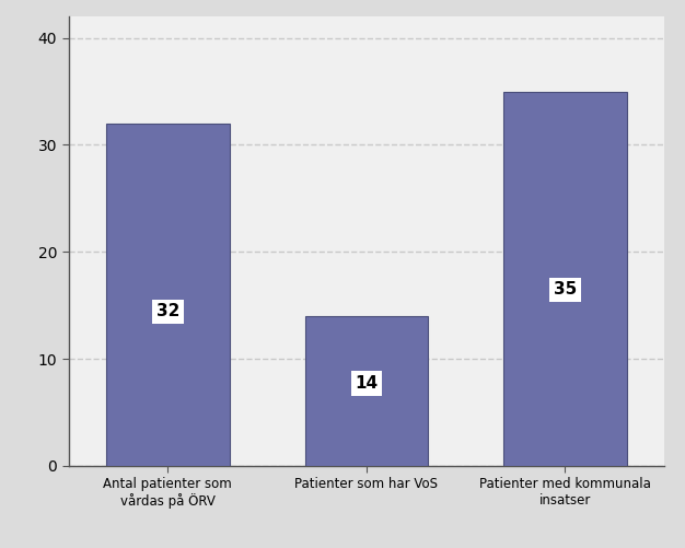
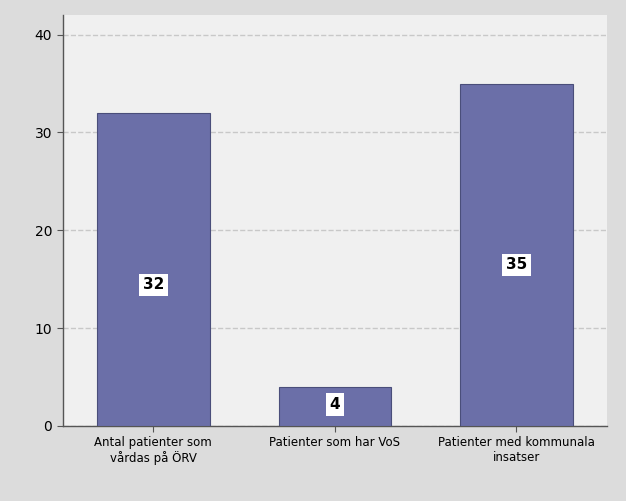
Patienter som har VoS: 14 -> 4
